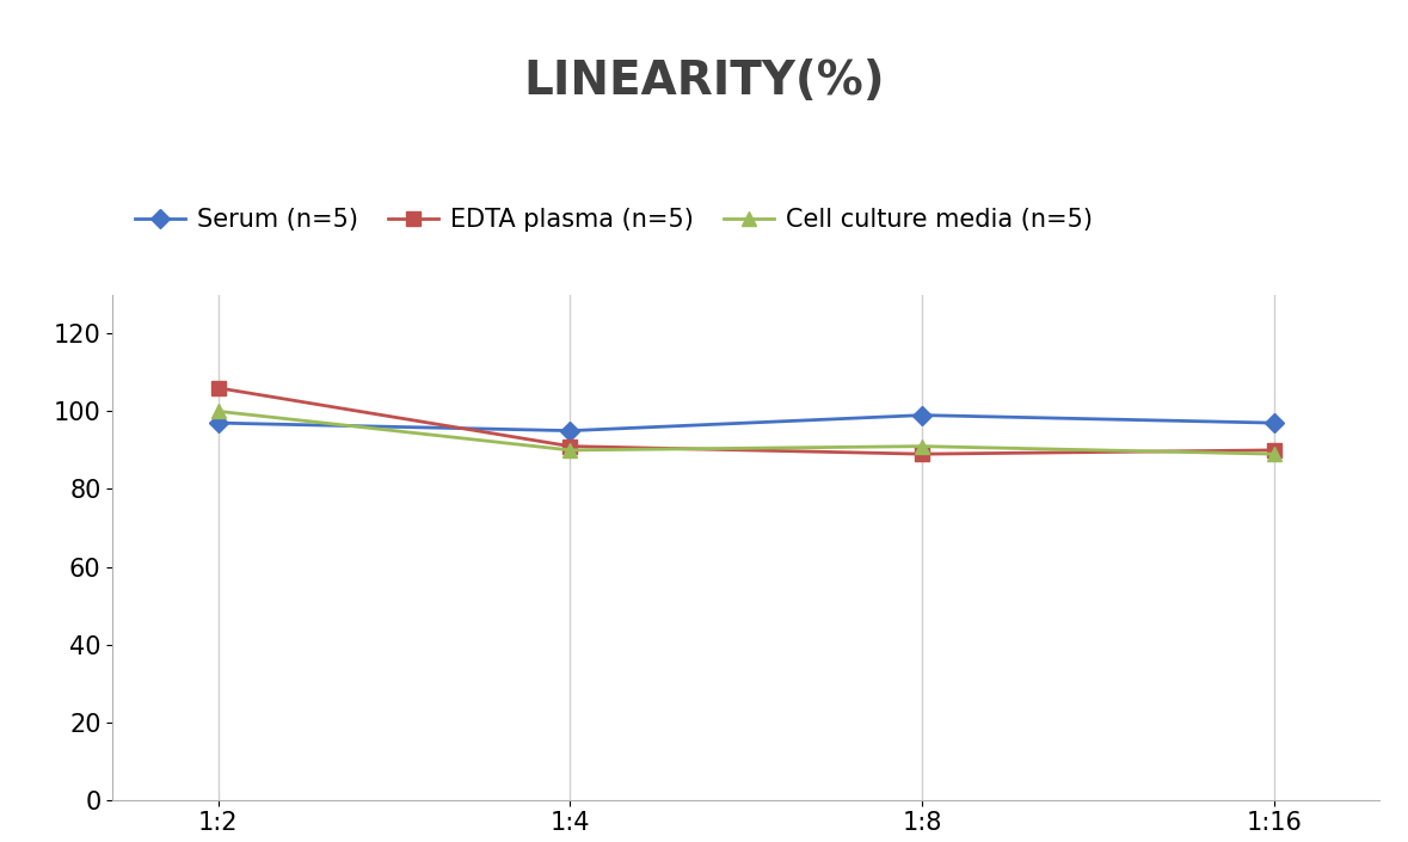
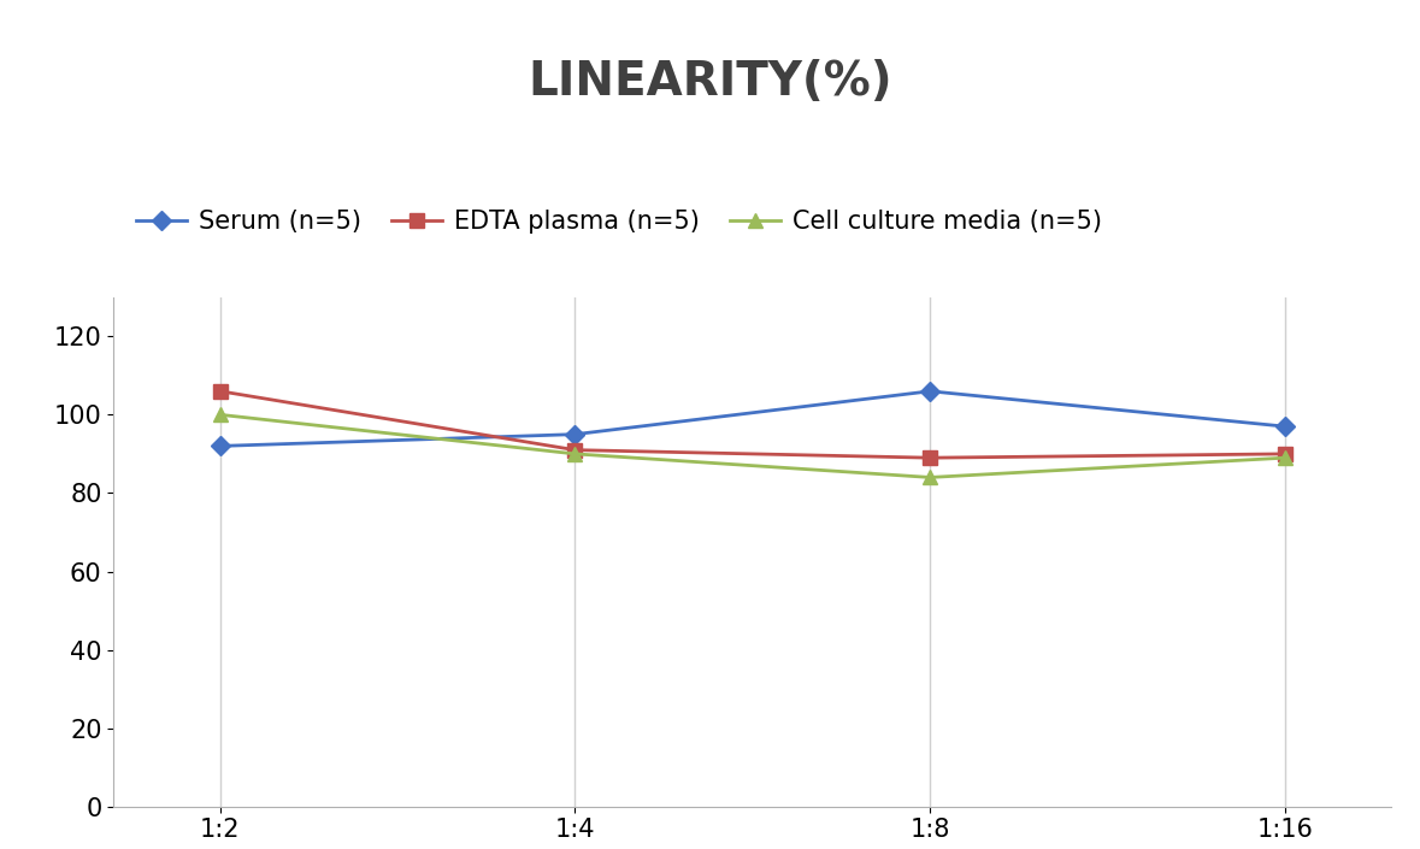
Serum (n=5)/1:2: 97 -> 92
Serum (n=5)/1:8: 99 -> 106
Cell culture media (n=5)/1:8: 91 -> 84
